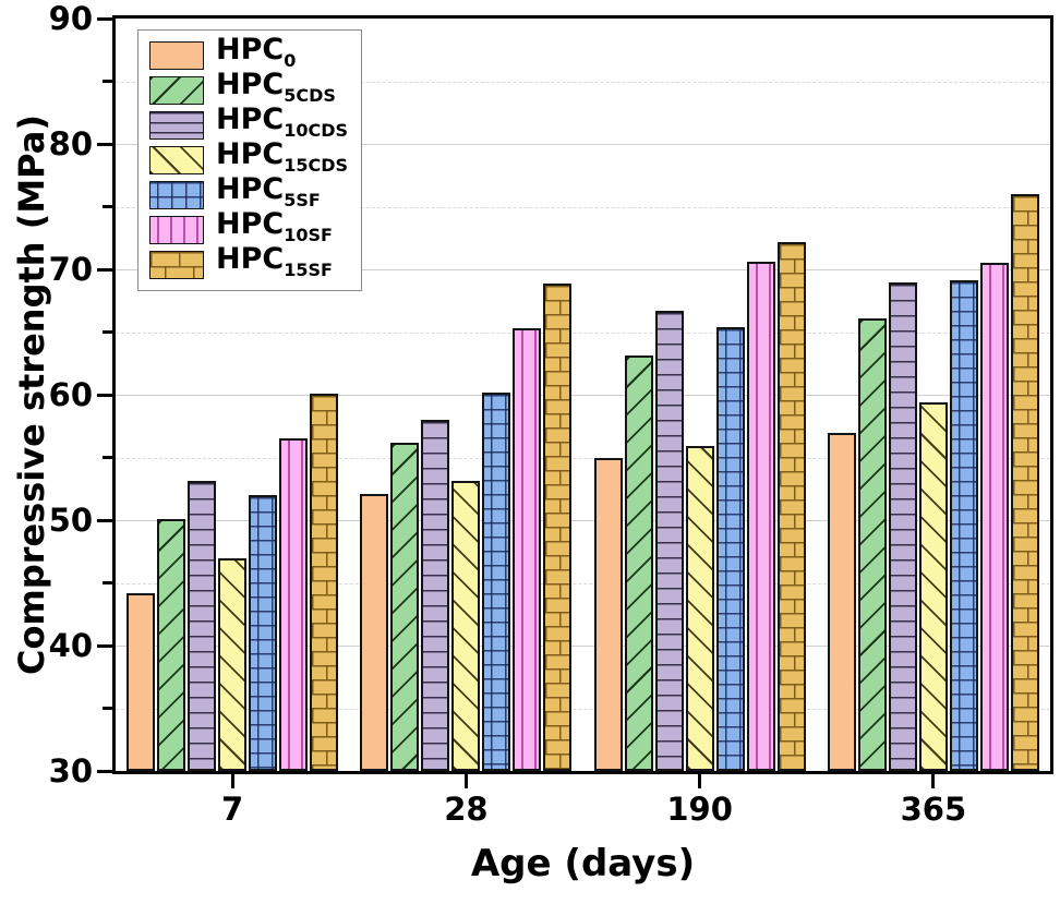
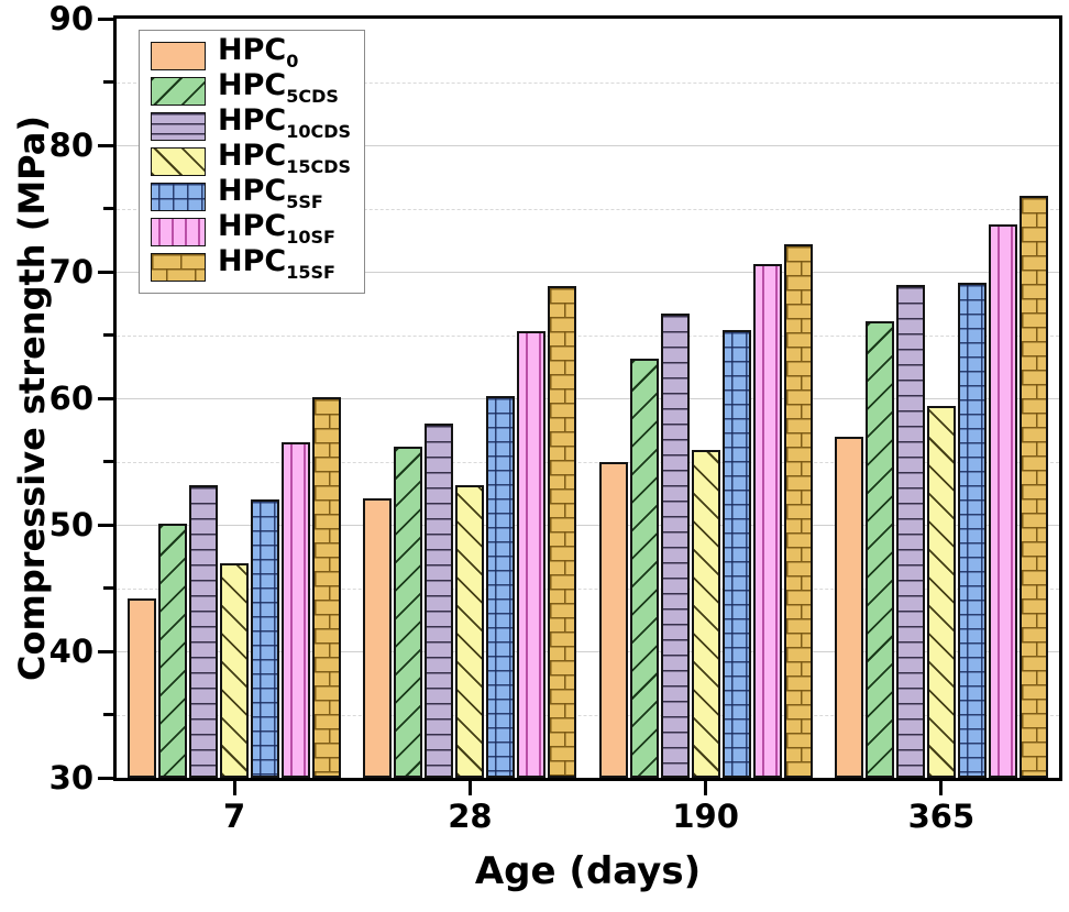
HPC10SF/365: 70.5 -> 73.7
